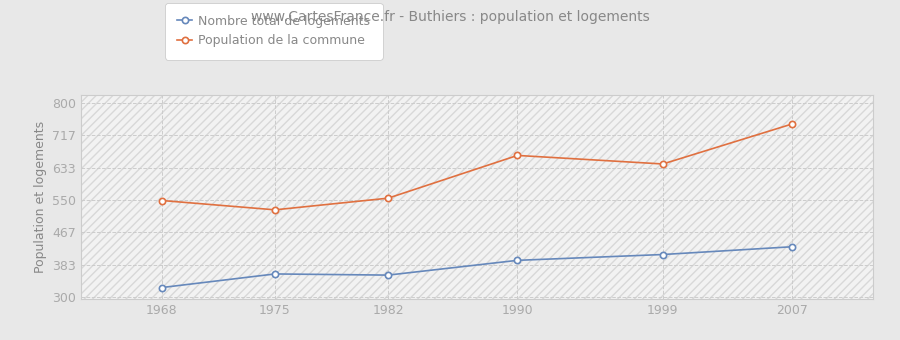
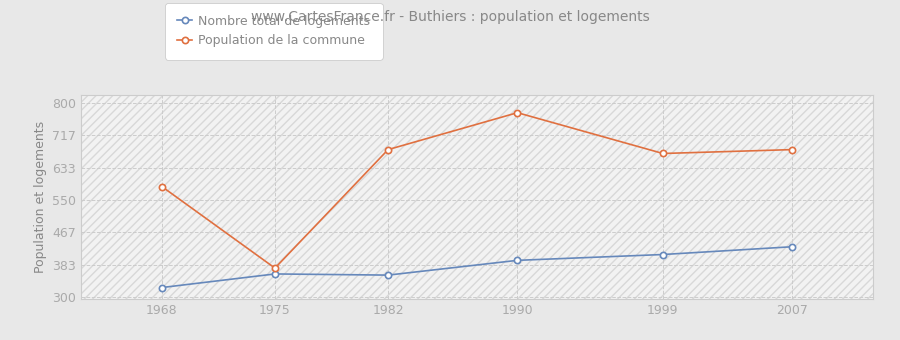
Population de la commune/1968: 549 -> 585
Population de la commune/1975: 525 -> 375
Population de la commune/1982: 555 -> 680
Population de la commune/1990: 665 -> 775
Population de la commune/1999: 643 -> 670
Population de la commune/2007: 746 -> 680
